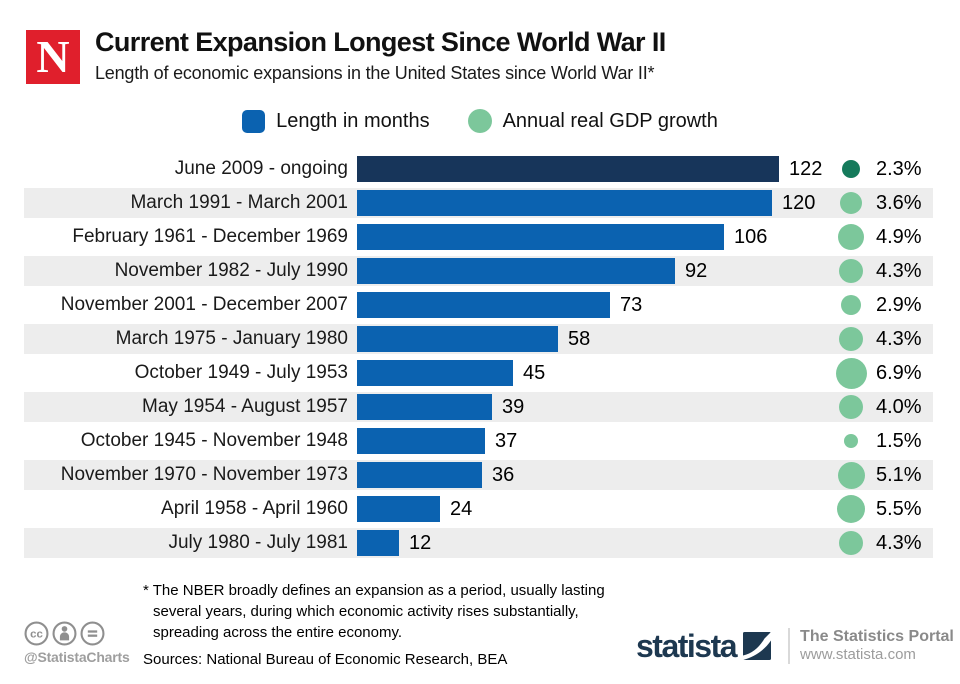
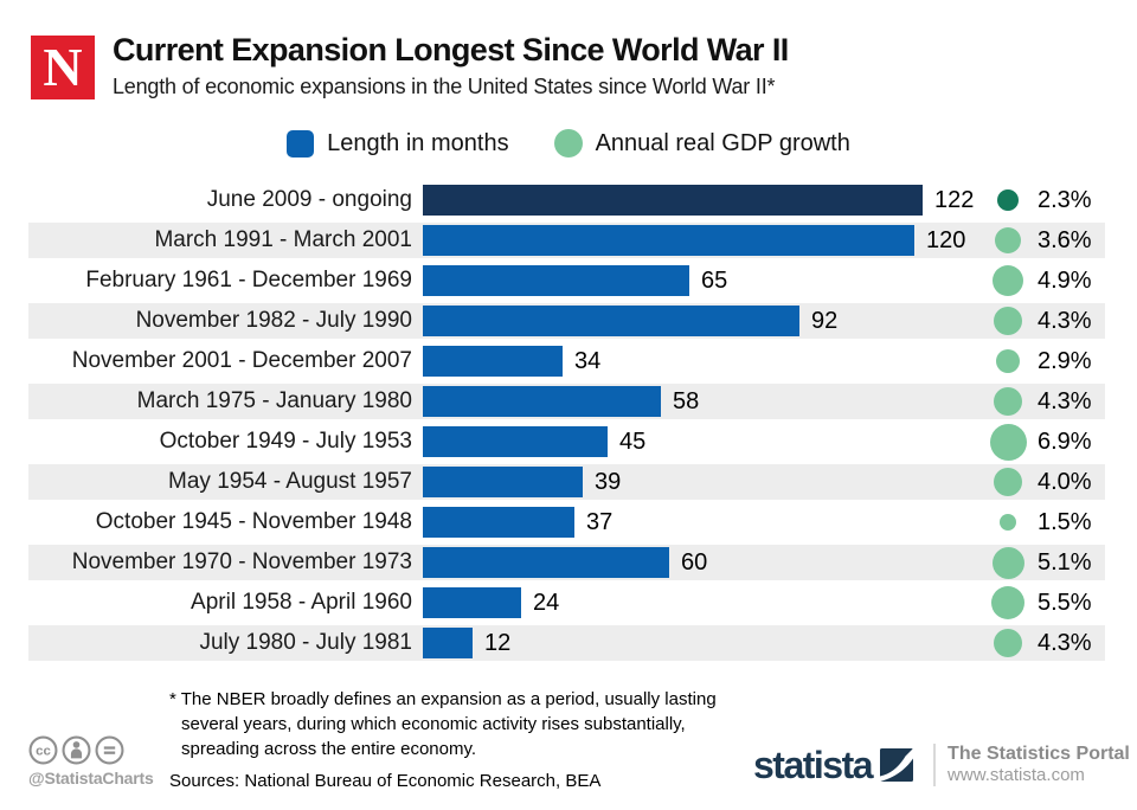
Length in months/February 1961 - December 1969: 106 -> 65
Length in months/November 2001 - December 2007: 73 -> 34
Length in months/November 1970 - November 1973: 36 -> 60
